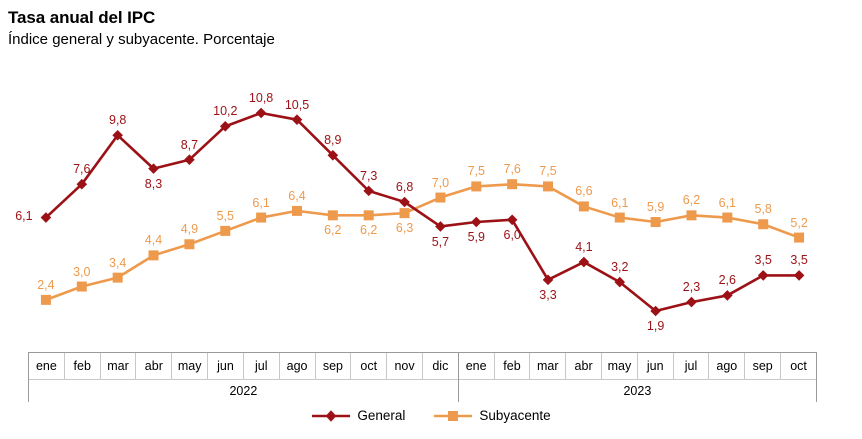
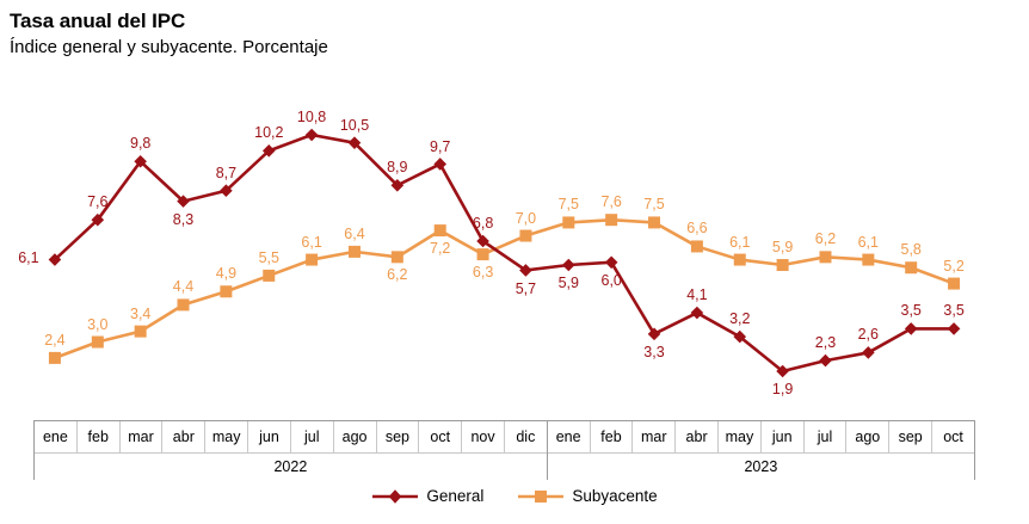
General/oct 2022: 7,3 -> 9,7
Subyacente/oct 2022: 6,2 -> 7,2
